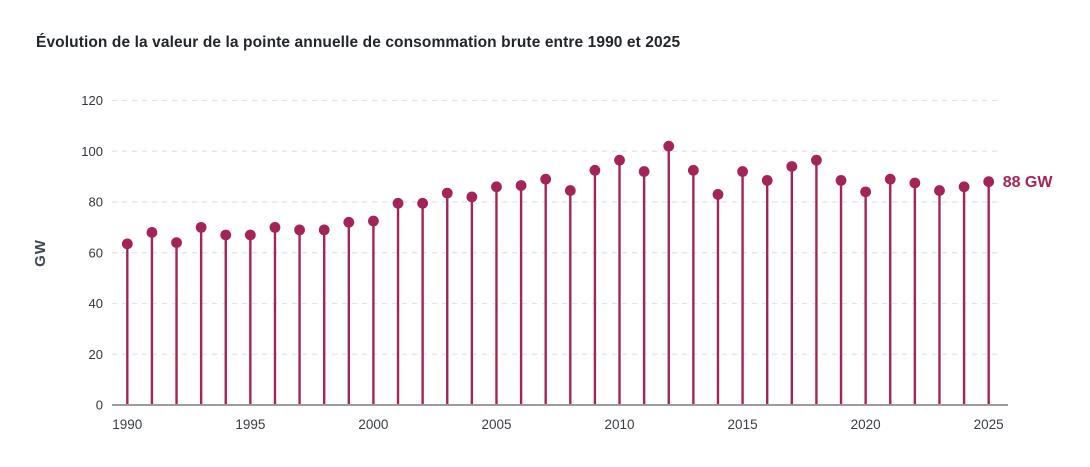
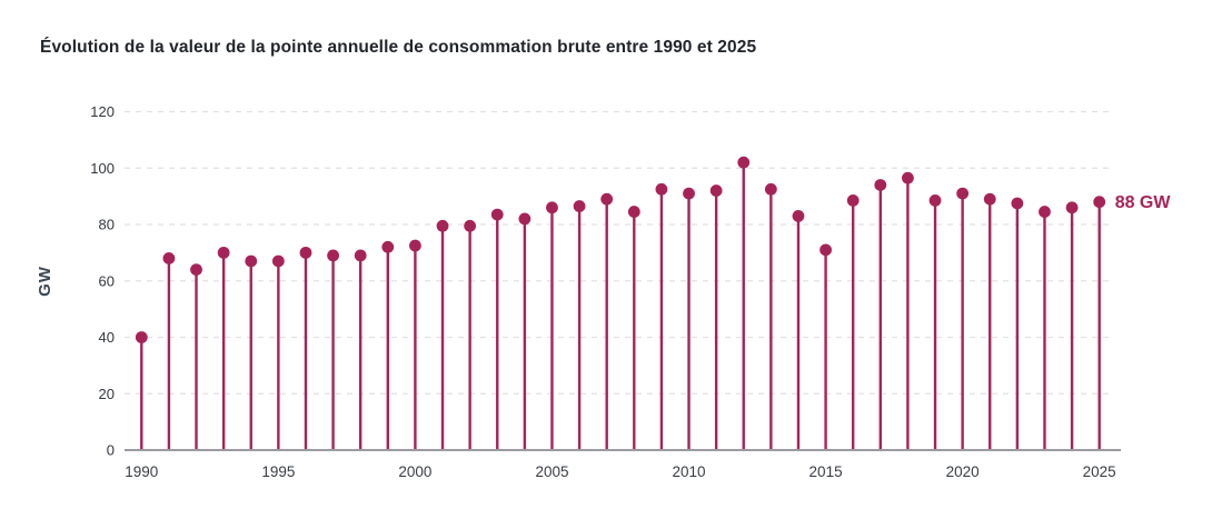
1990: 64 -> 40
2010: 96 -> 91
2015: 92 -> 71
2020: 84 -> 91
